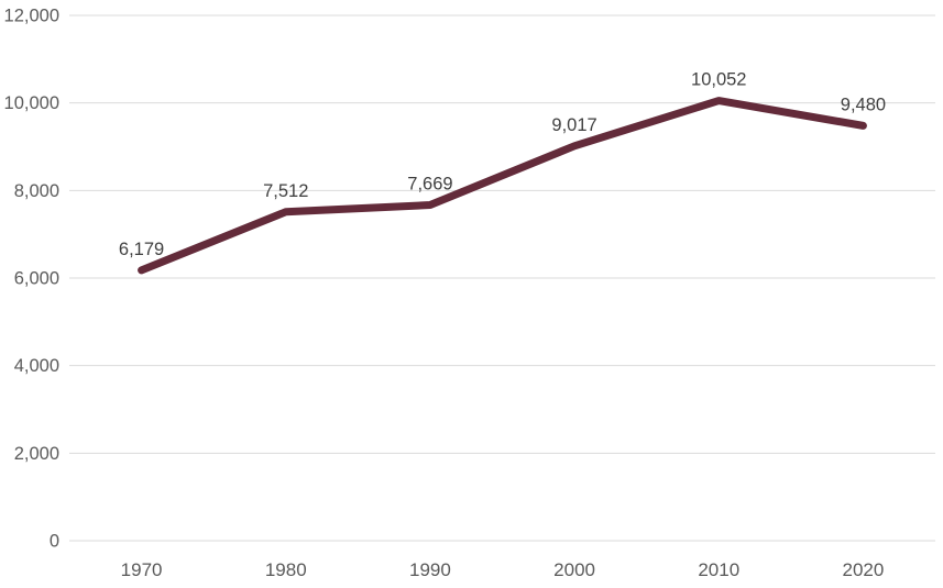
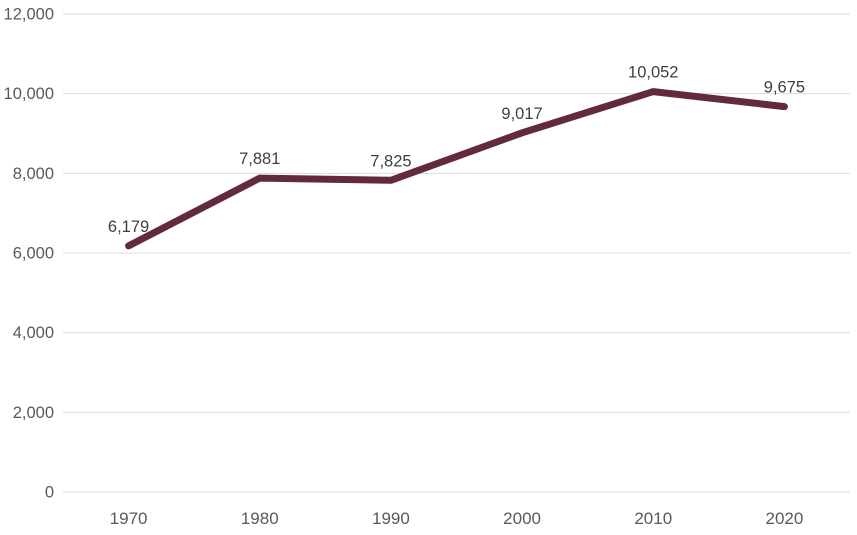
1980: 7,512 -> 7,881
1990: 7,669 -> 7,825
2020: 9,480 -> 9,675
